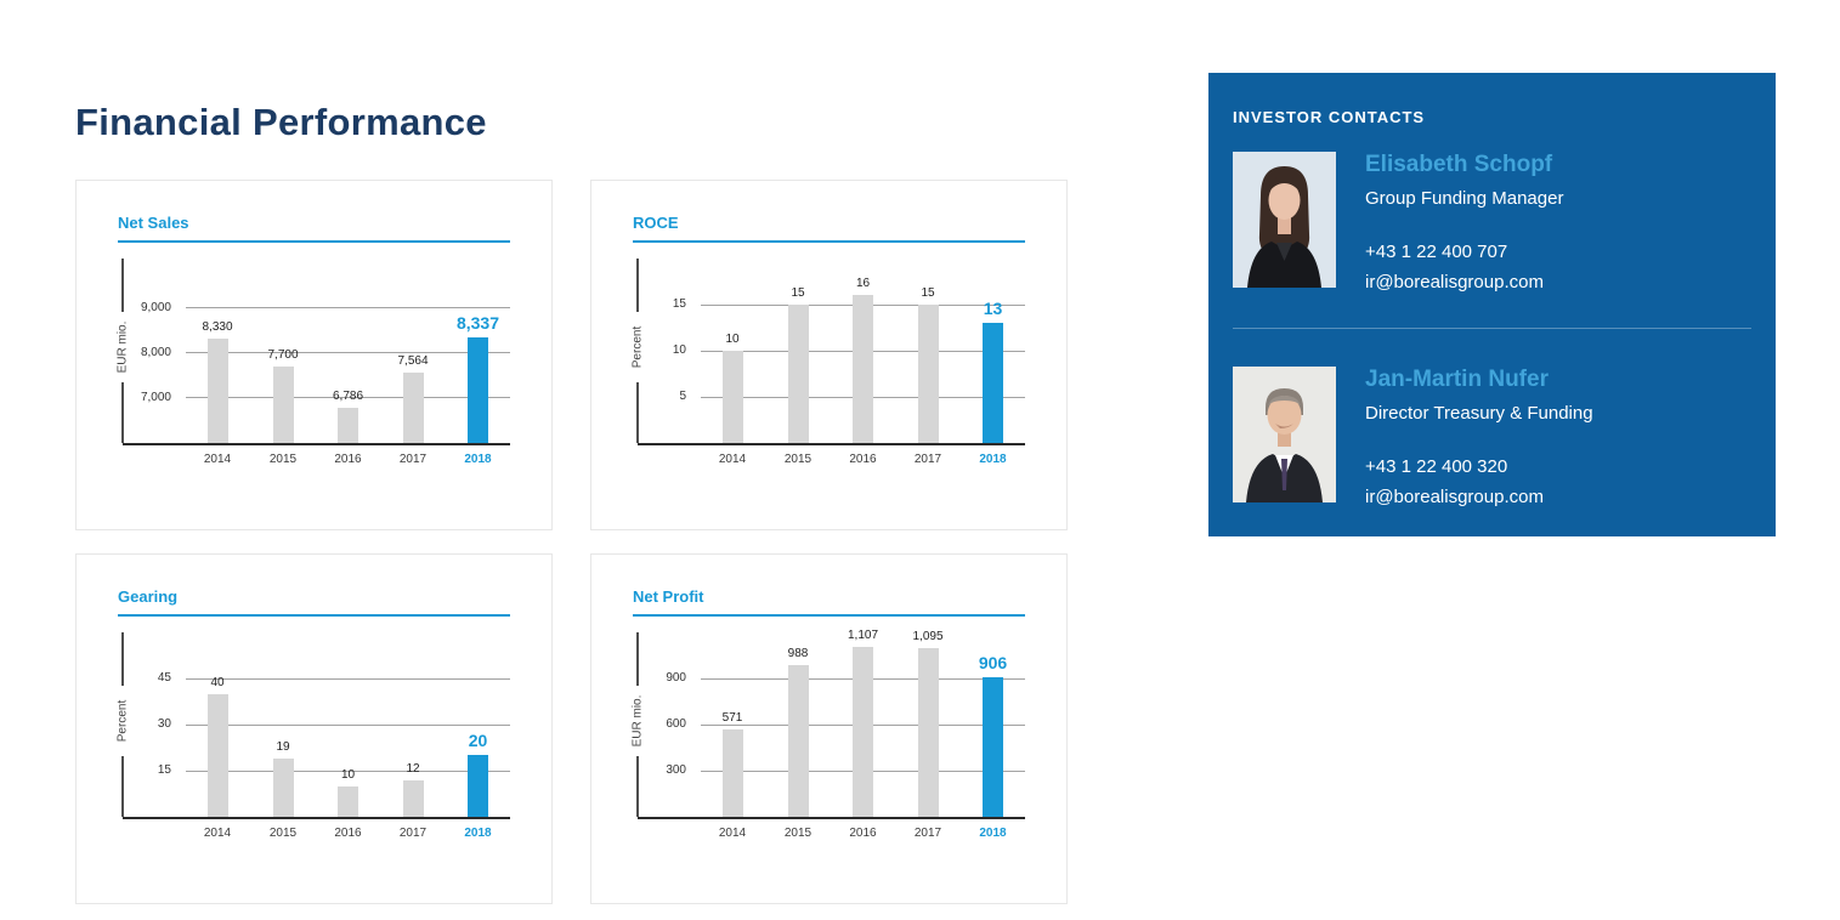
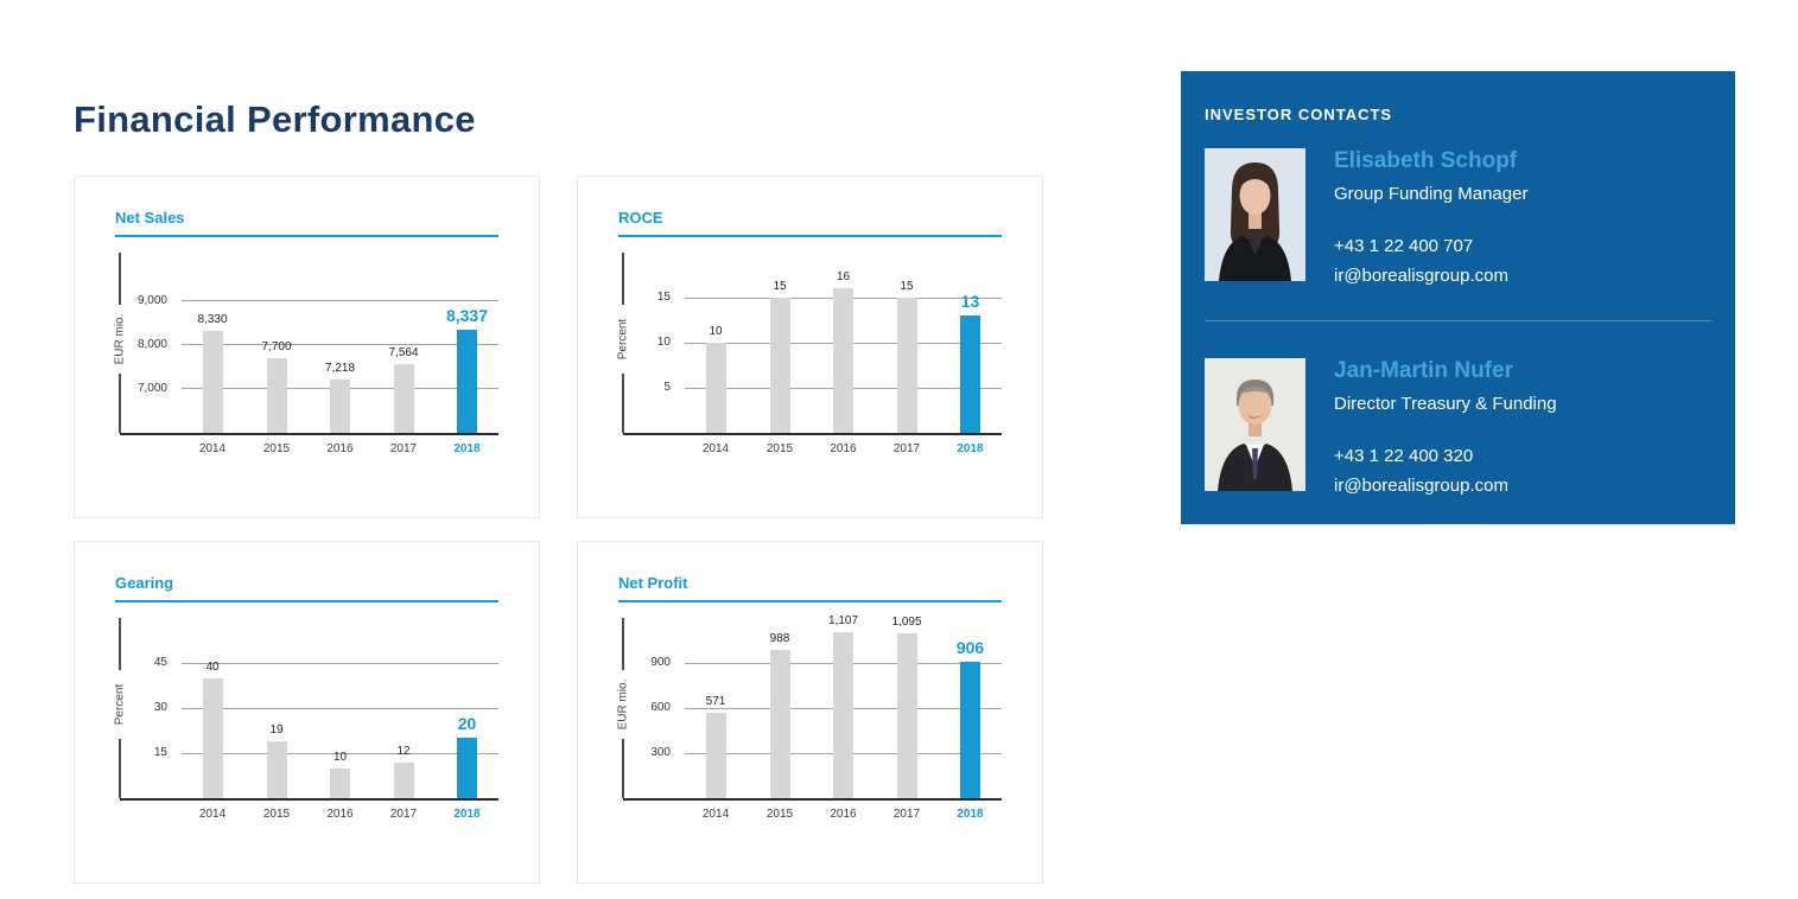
Net Sales/2016: 6,786 -> 7,218
